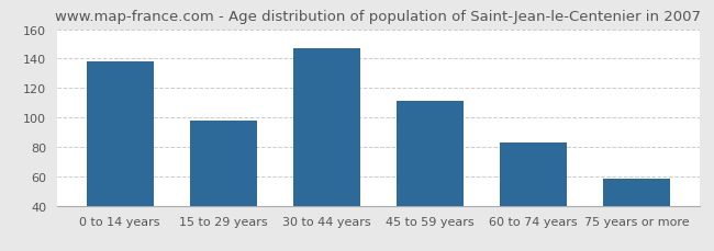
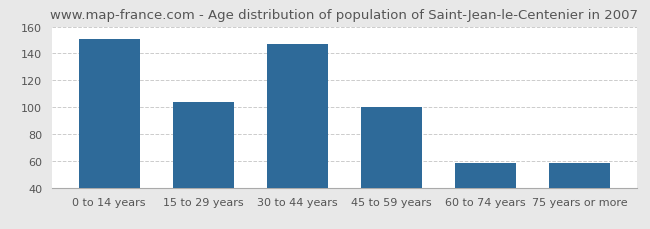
0 to 14 years: 138 -> 151
15 to 29 years: 98 -> 104
45 to 59 years: 111 -> 100
60 to 74 years: 83 -> 58
